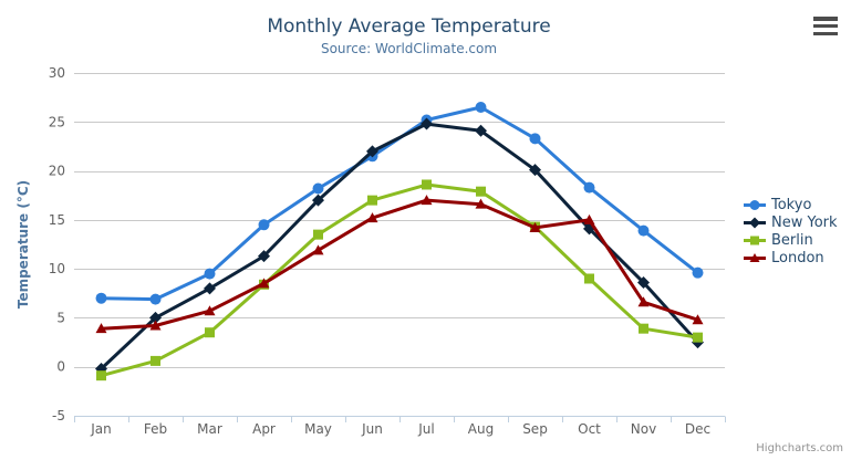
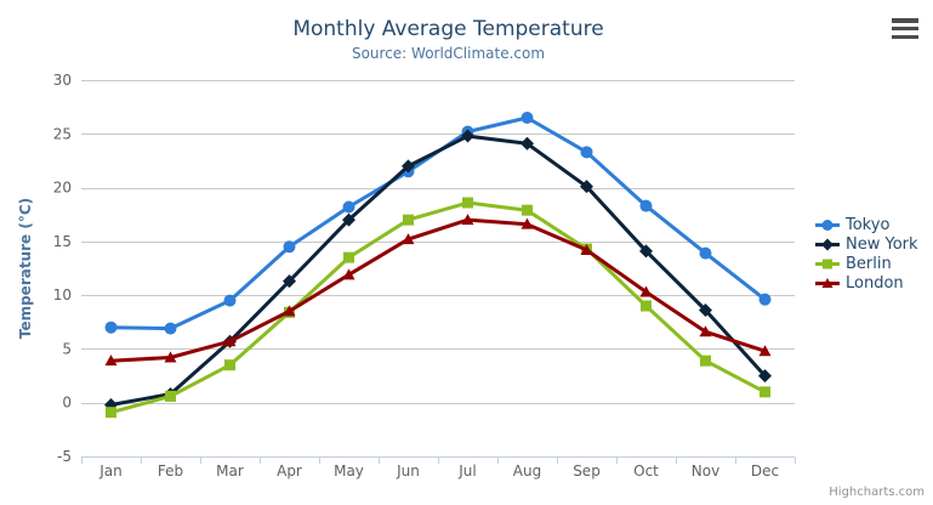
New York/Feb: 5 -> 1
New York/Mar: 8 -> 6
London/Oct: 15 -> 10
Berlin/Dec: 3 -> 1
